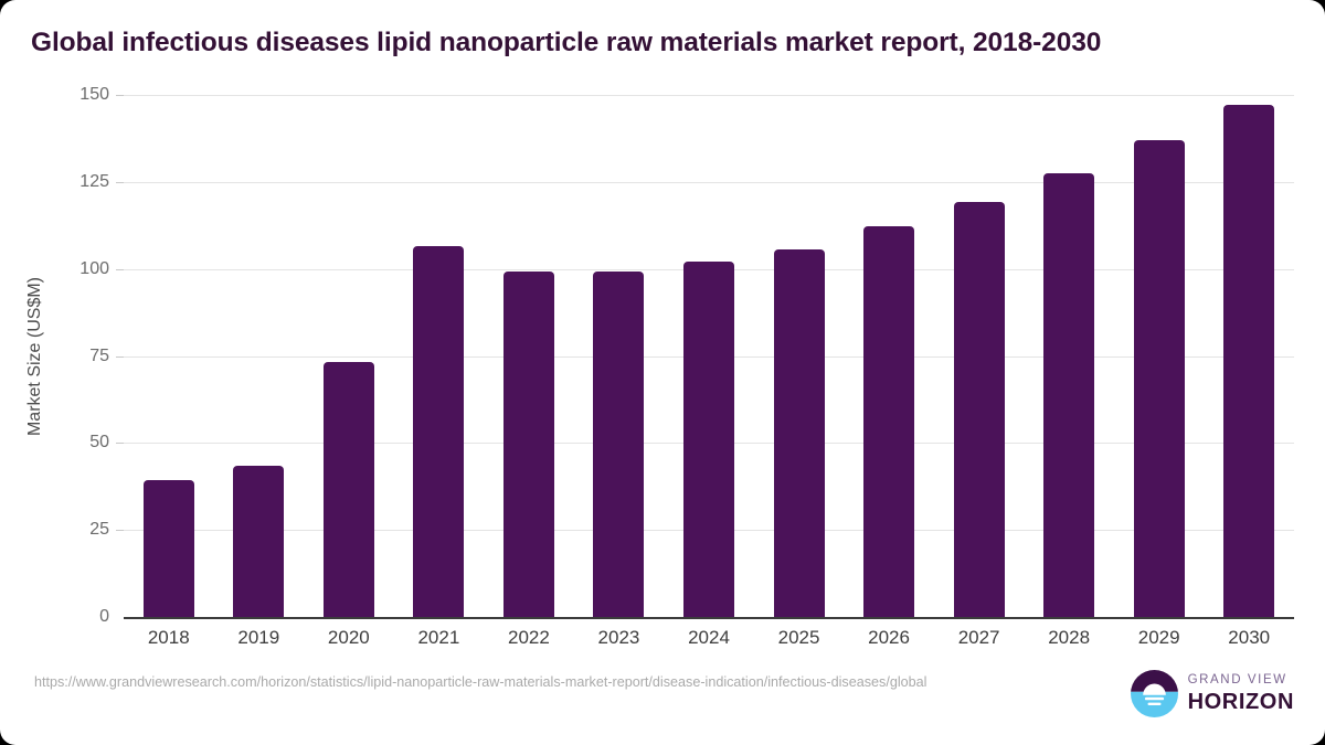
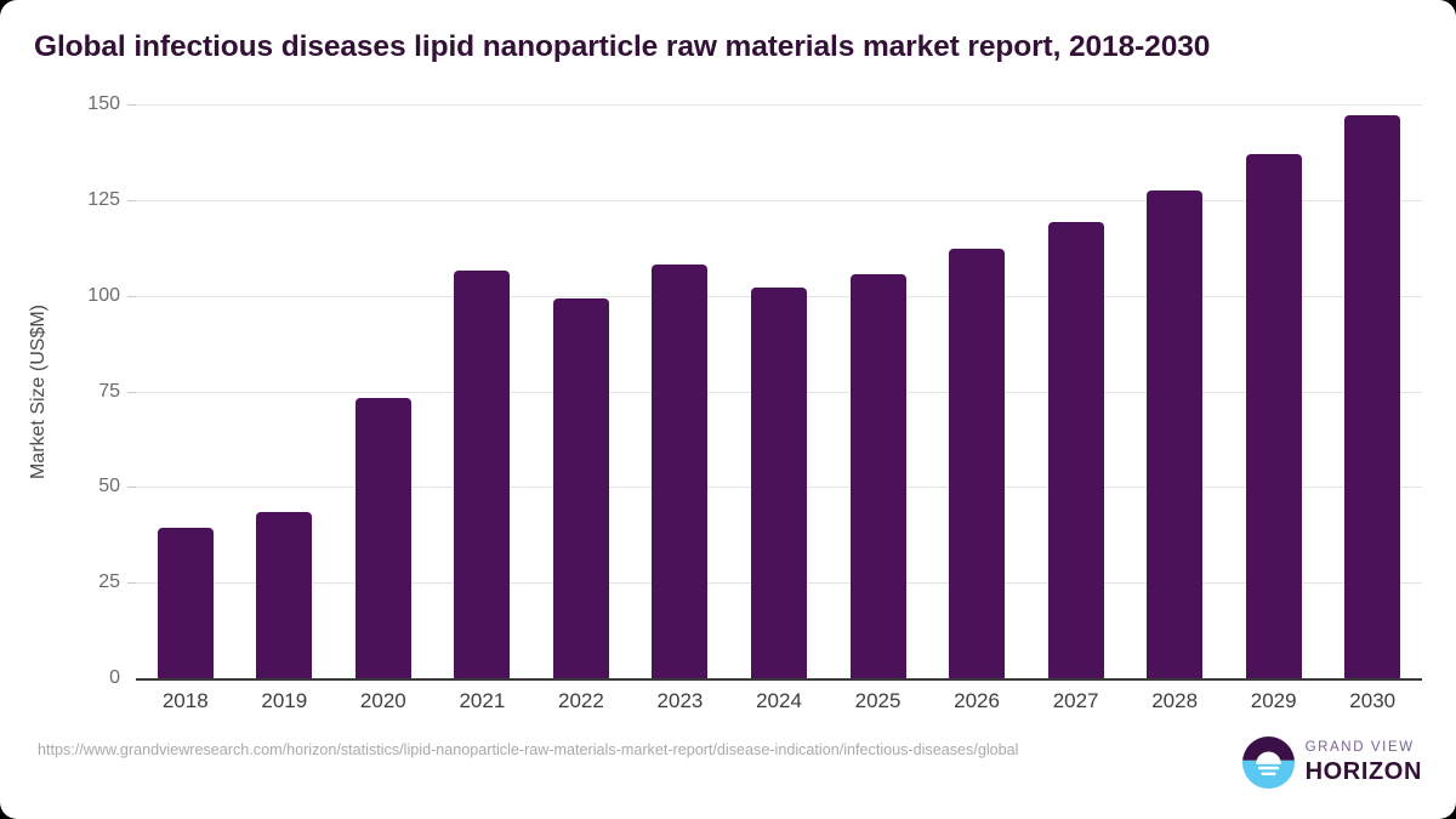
2023: 99 -> 108
